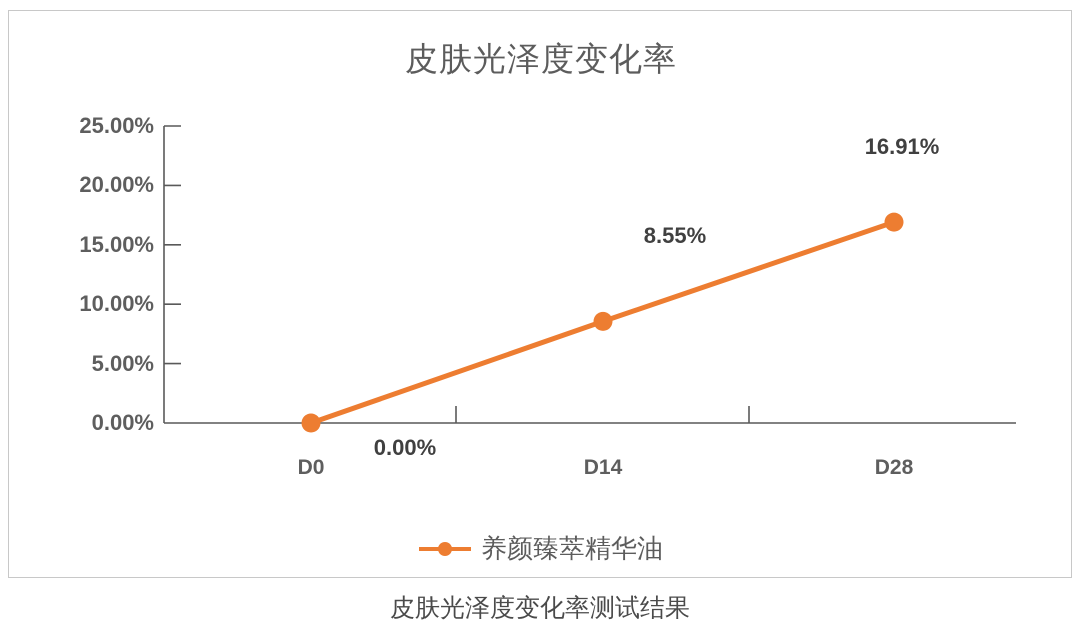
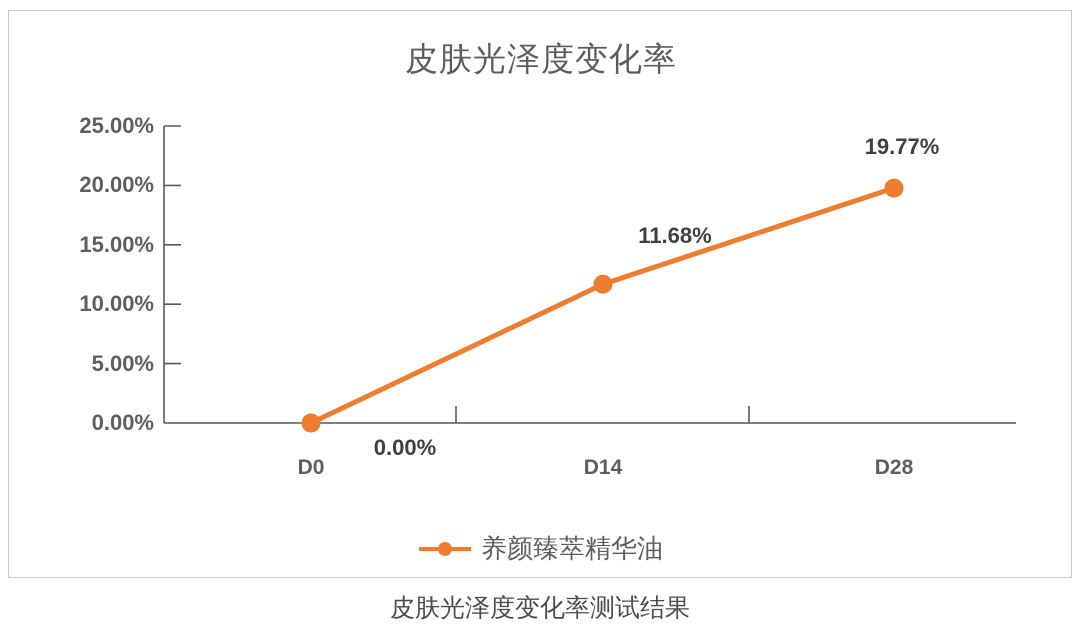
D14: 8.55% -> 11.68%
D28: 16.91% -> 19.77%
